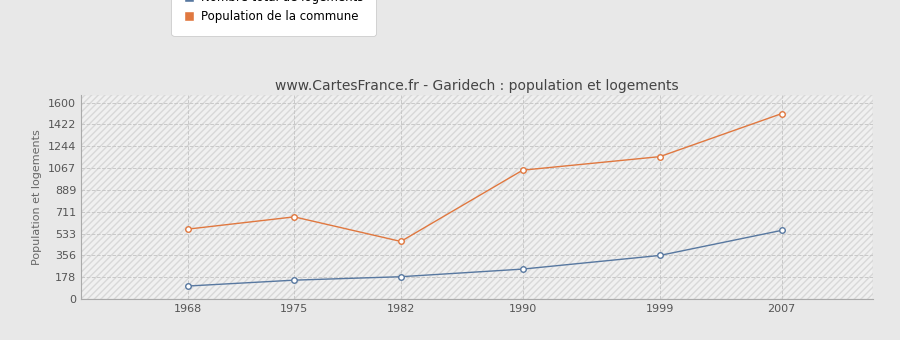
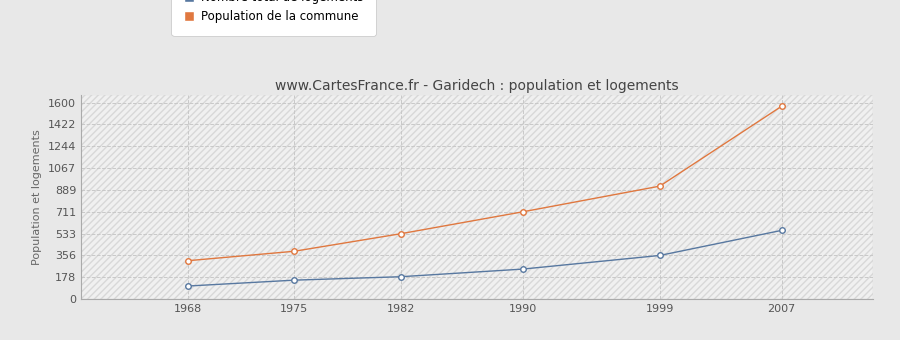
Population de la commune/1968: 570 -> 310
Population de la commune/1975: 670 -> 390
Population de la commune/1982: 470 -> 530
Population de la commune/1990: 1050 -> 710
Population de la commune/1999: 1160 -> 920
Population de la commune/2007: 1510 -> 1570
